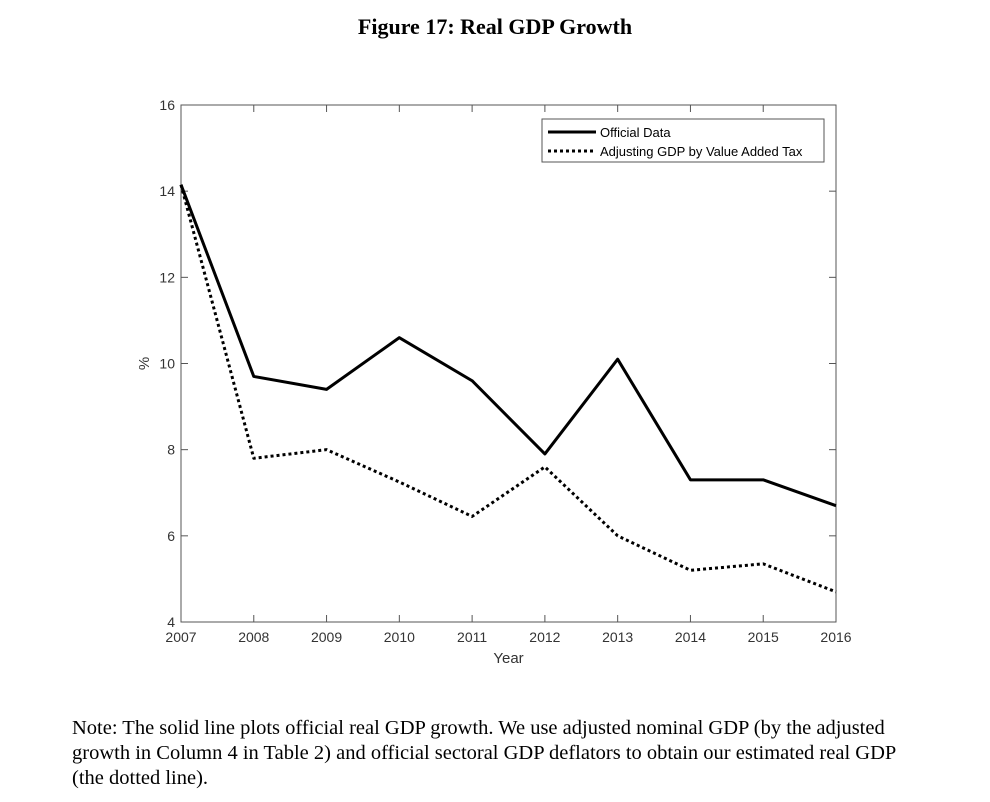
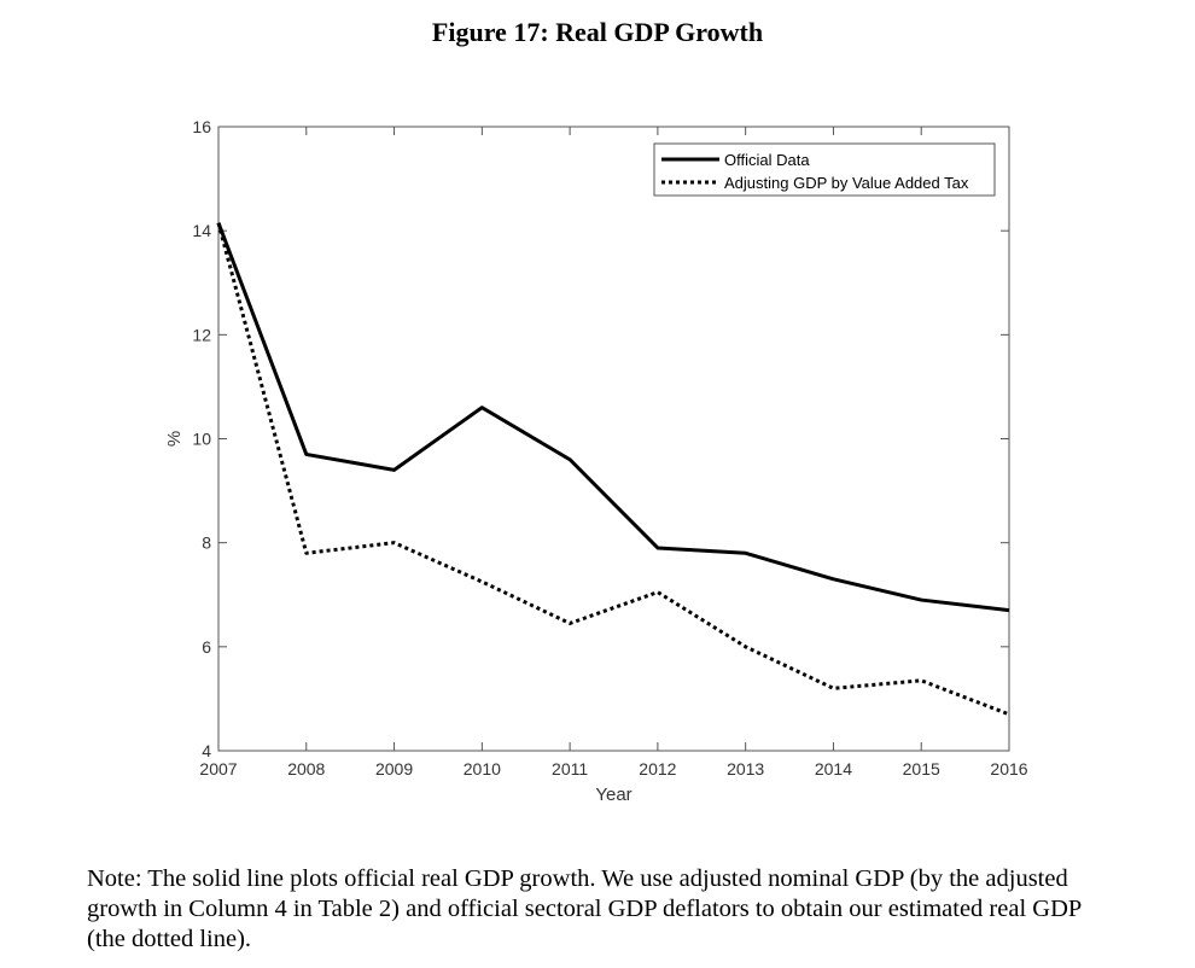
Adjusting GDP by Value Added Tax/2012: 7.6 -> 7.0
Official Data/2013: 10.1 -> 7.8
Official Data/2015: 7.3 -> 6.9
